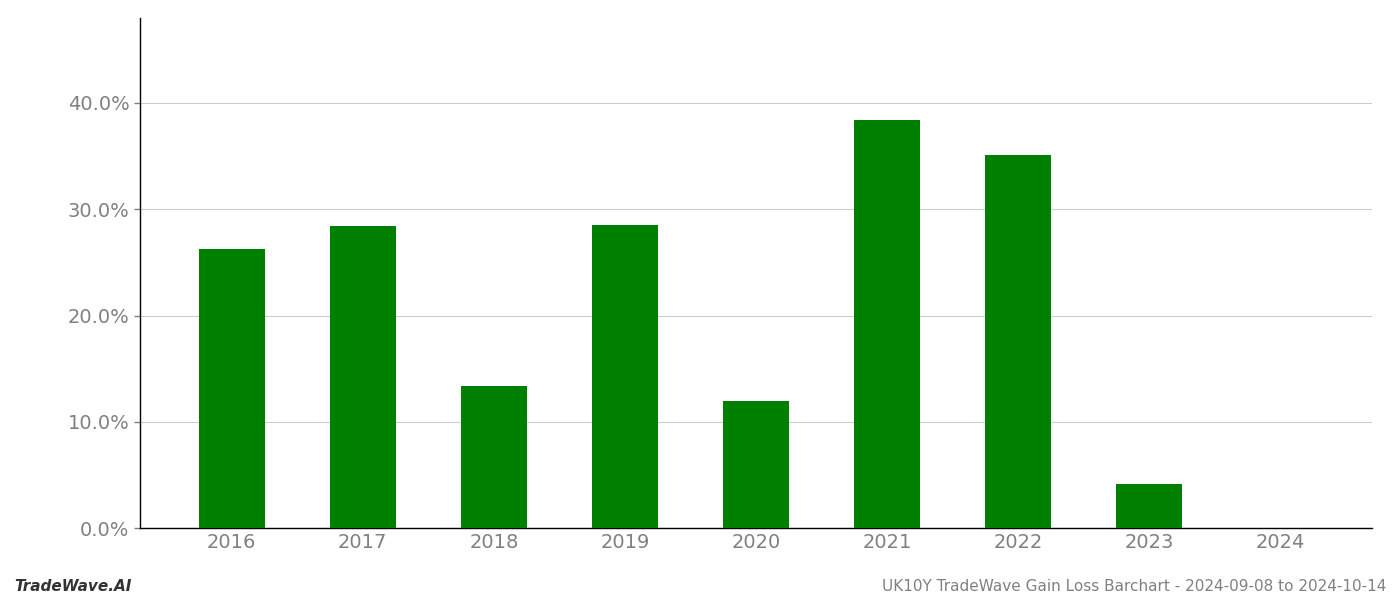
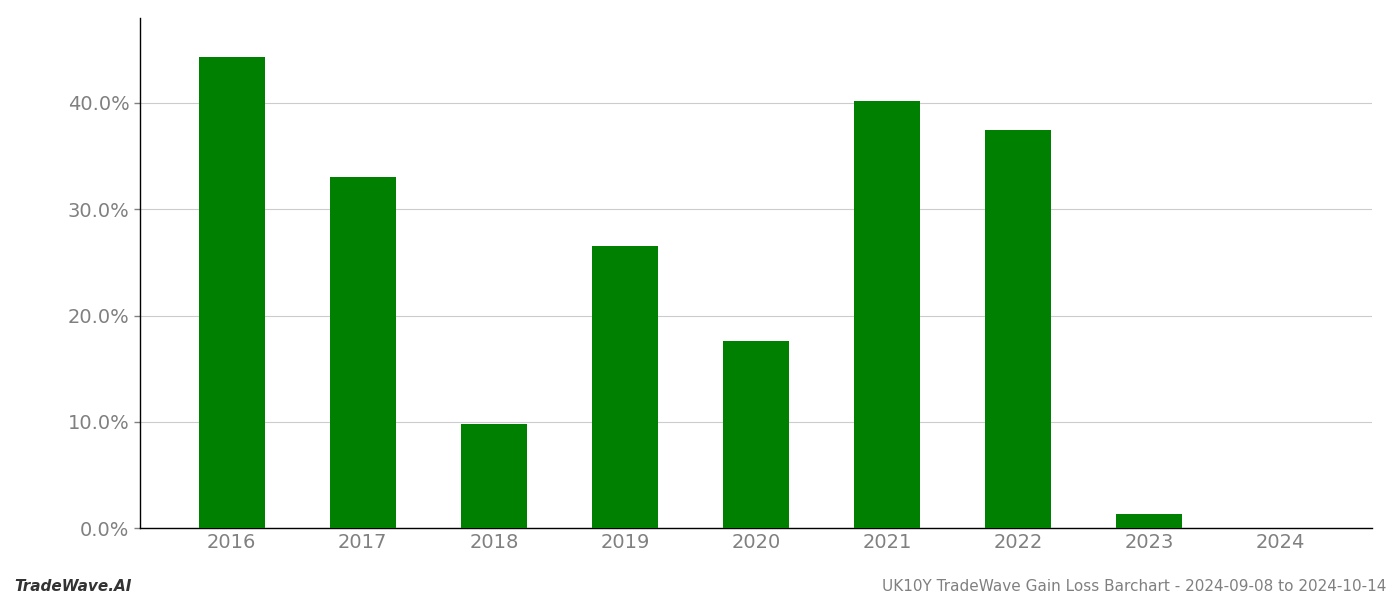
2016: 26.3% -> 44.3%
2017: 28.4% -> 33.0%
2018: 13.4% -> 9.8%
2019: 28.5% -> 26.5%
2020: 12.0% -> 17.6%
2021: 38.4% -> 40.2%
2022: 35.1% -> 37.5%
2023: 4.1% -> 1.3%
